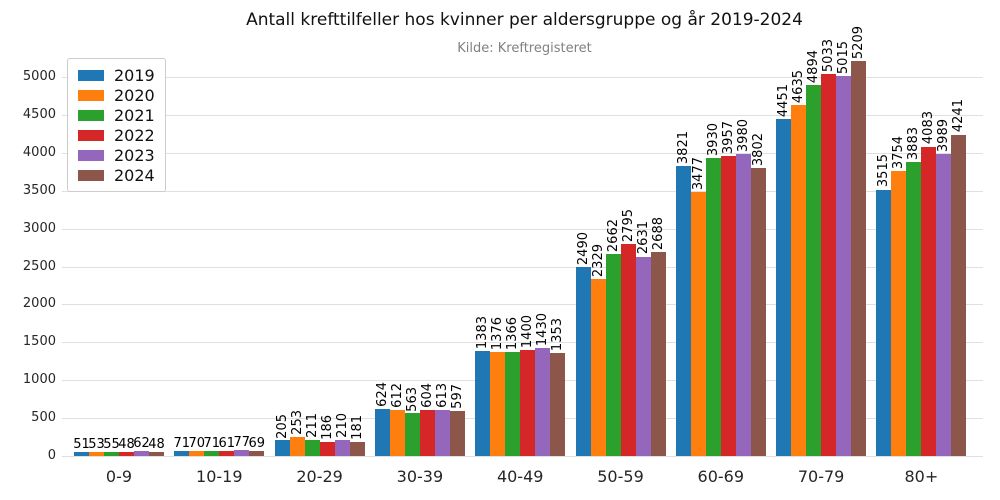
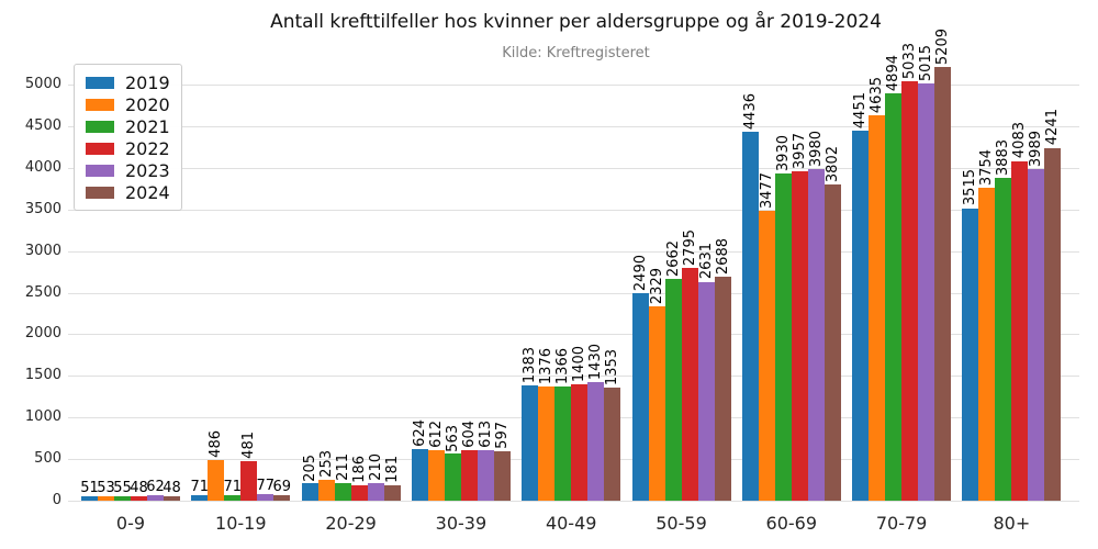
2020/10-19: 70 -> 486
2022/10-19: 61 -> 481
2019/60-69: 3821 -> 4436
